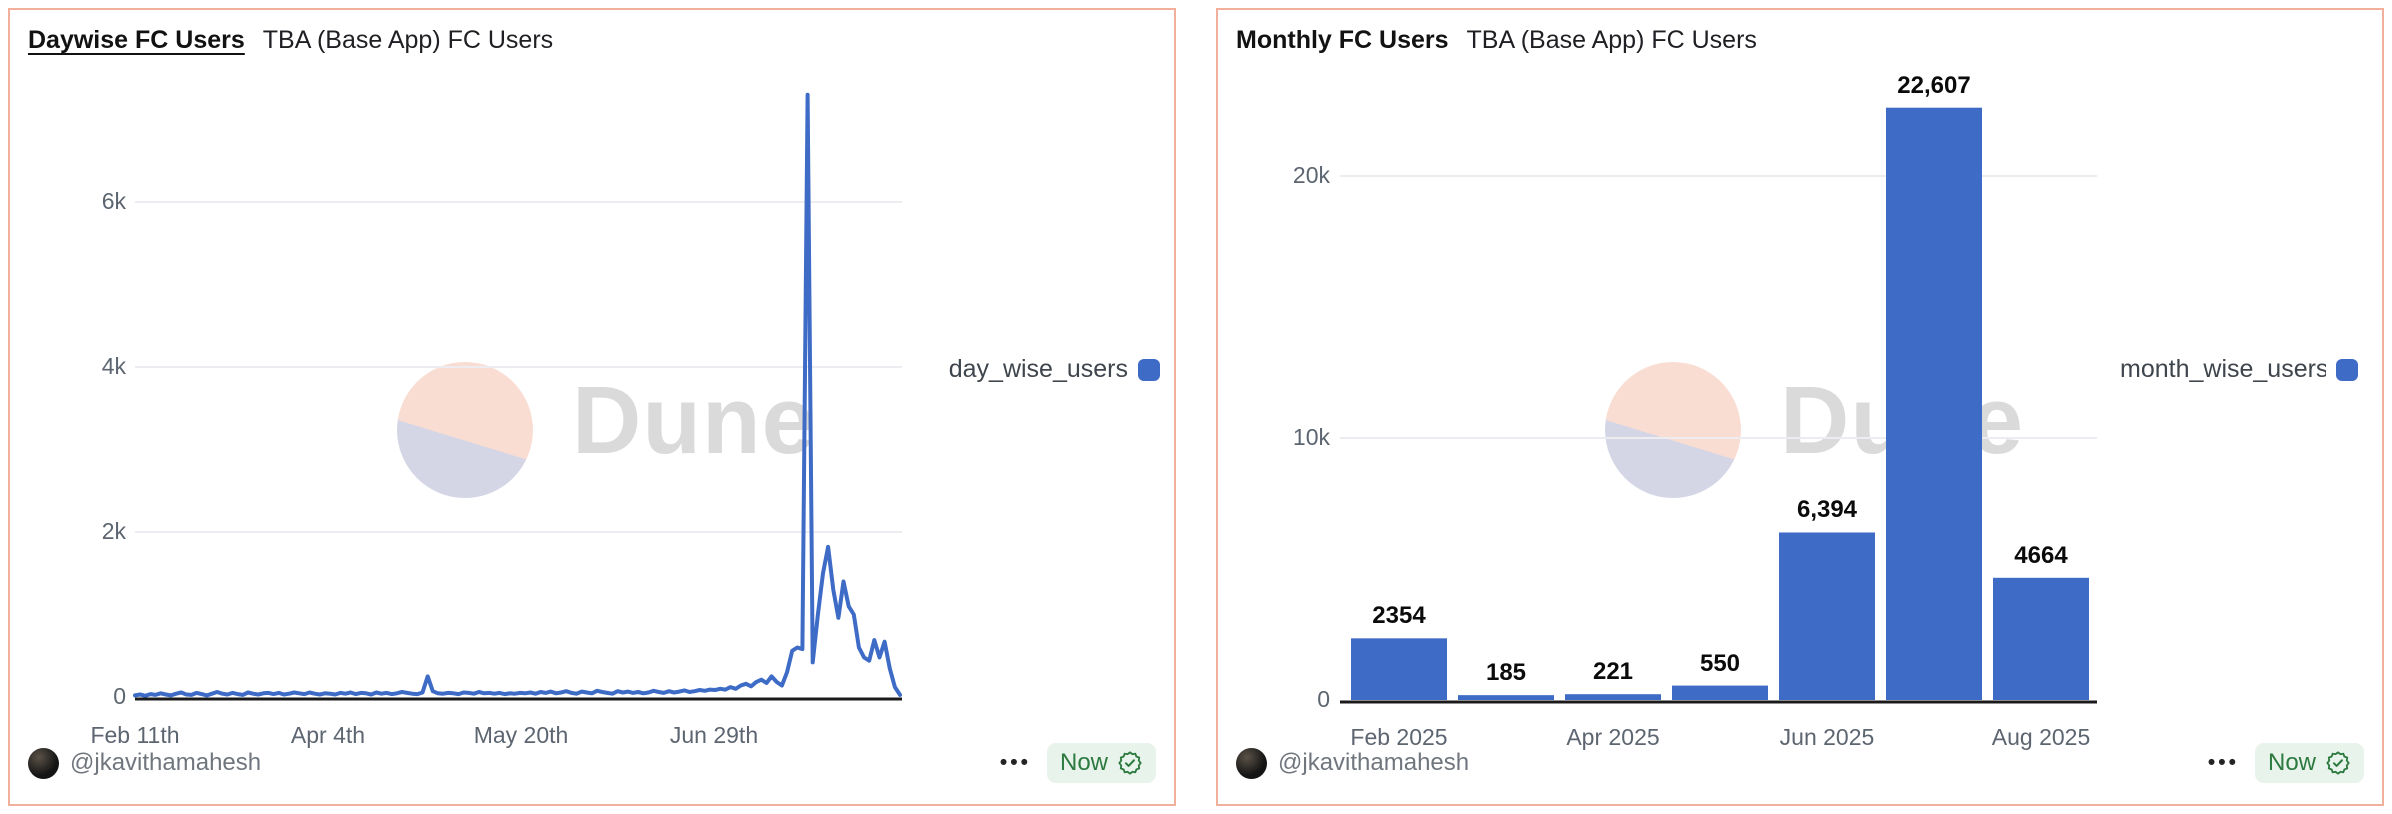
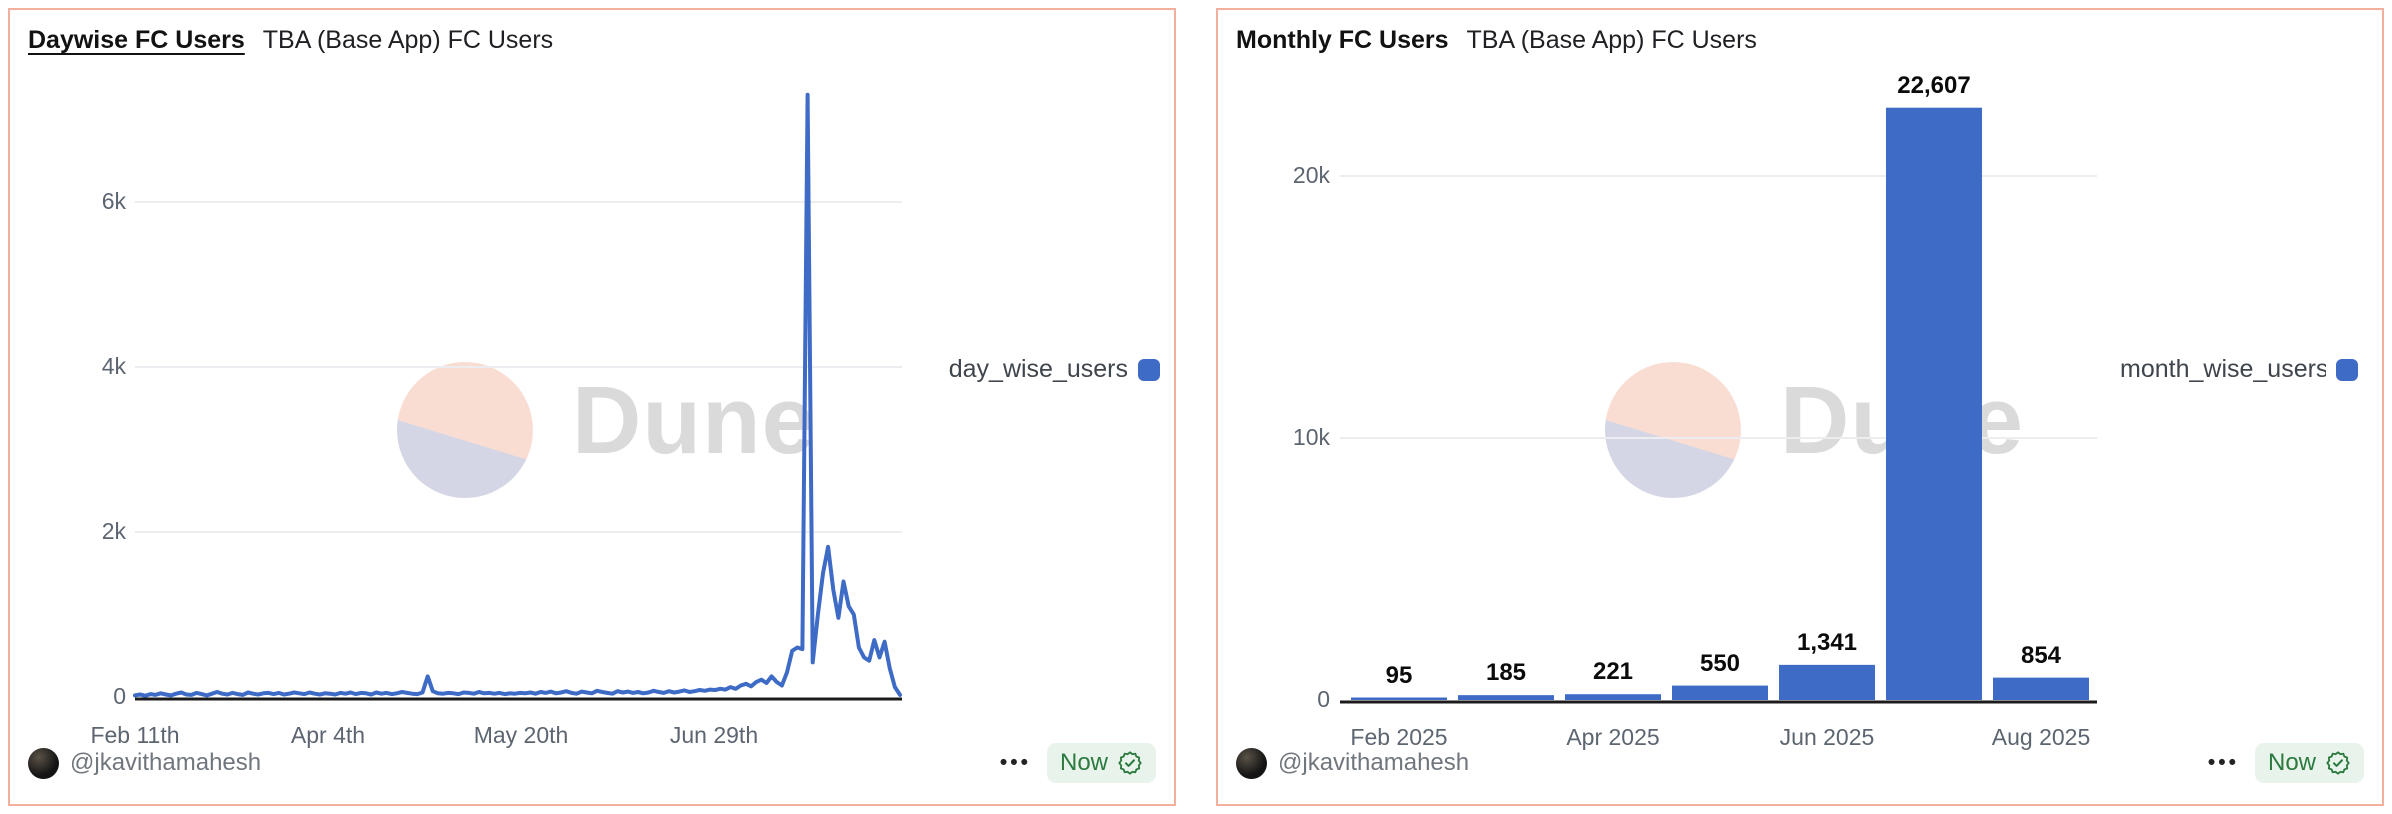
Monthly FC Users/Feb 2025: 2354 -> 95
Monthly FC Users/Jun 2025: 6,394 -> 1,341
Monthly FC Users/Aug 2025: 4664 -> 854
